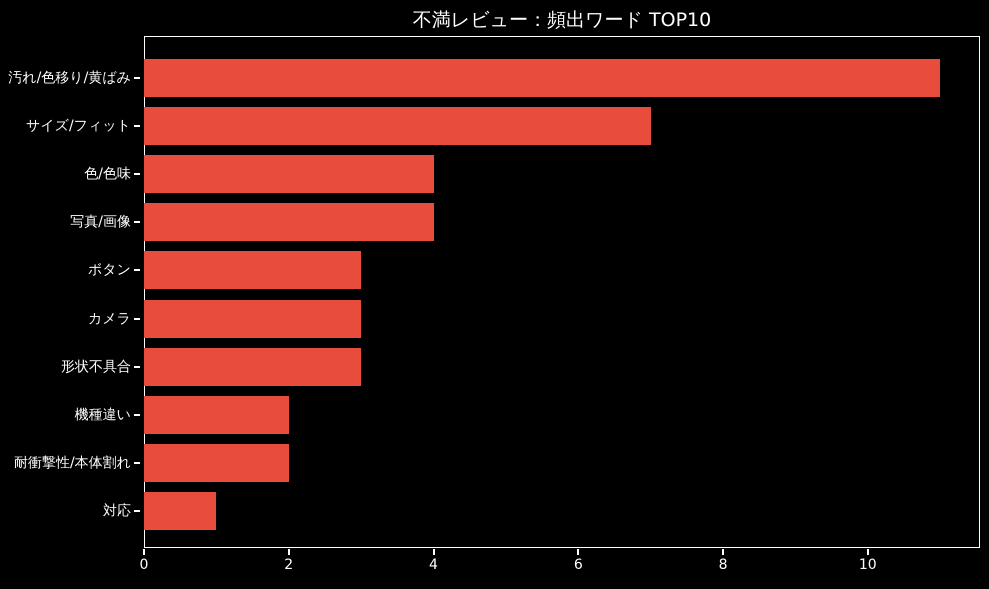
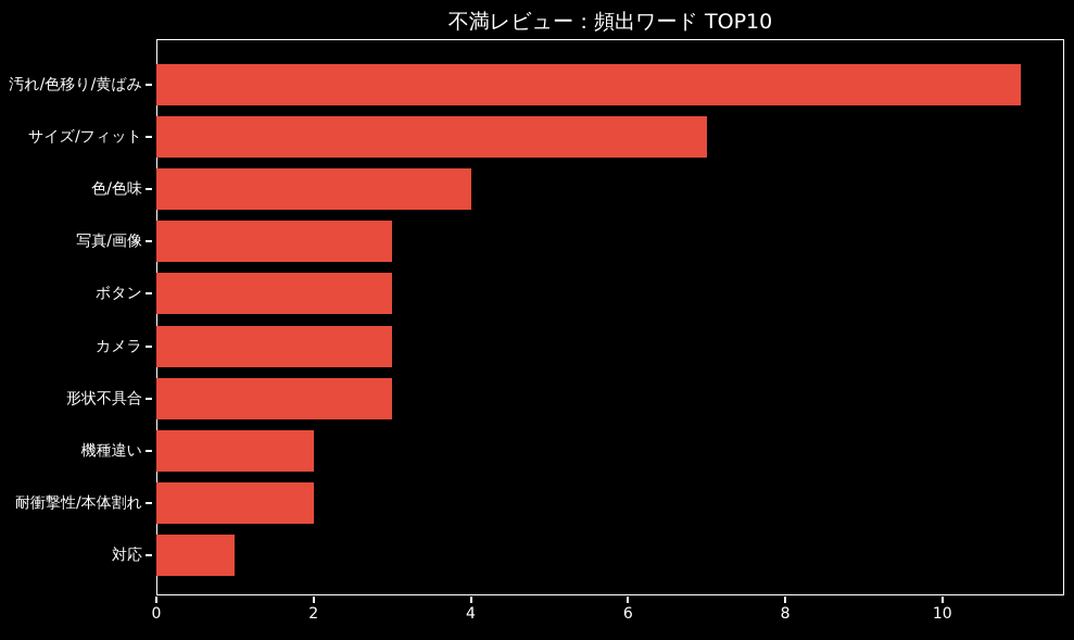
写真/画像: 4 -> 3
